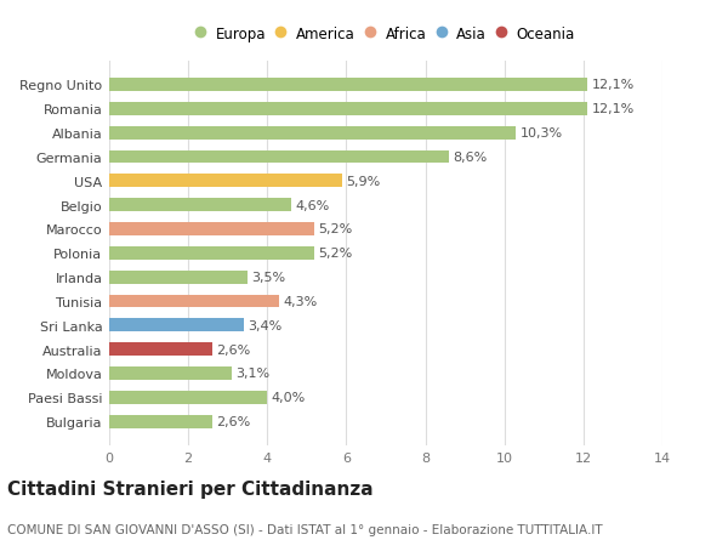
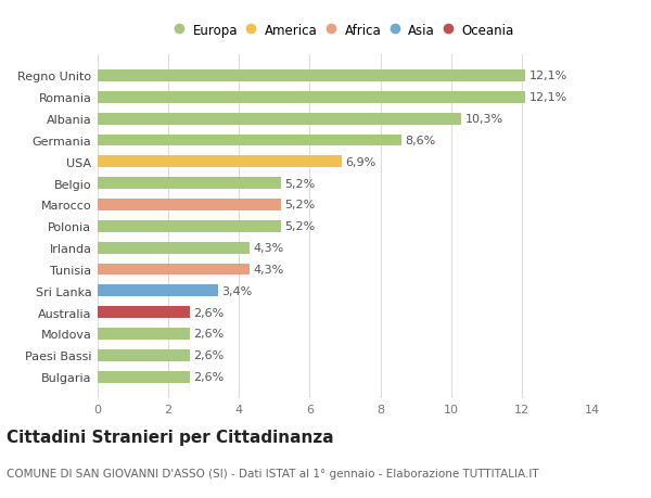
USA: 5,9% -> 6,9%
Belgio: 4,6% -> 5,2%
Irlanda: 3,5% -> 4,3%
Moldova: 3,1% -> 2,6%
Paesi Bassi: 4,0% -> 2,6%
